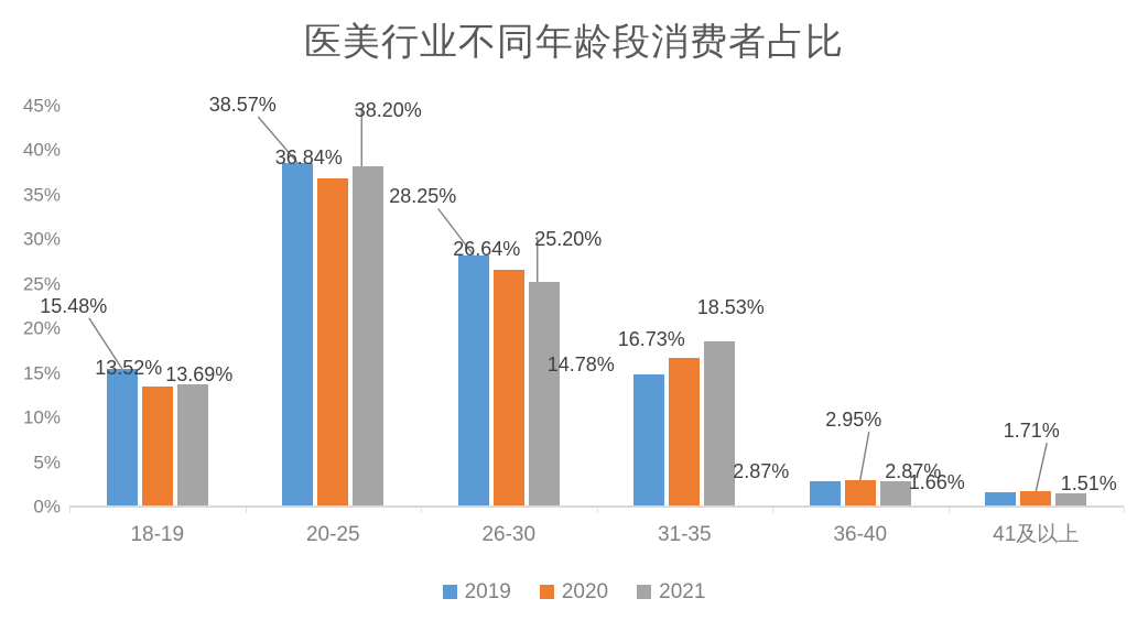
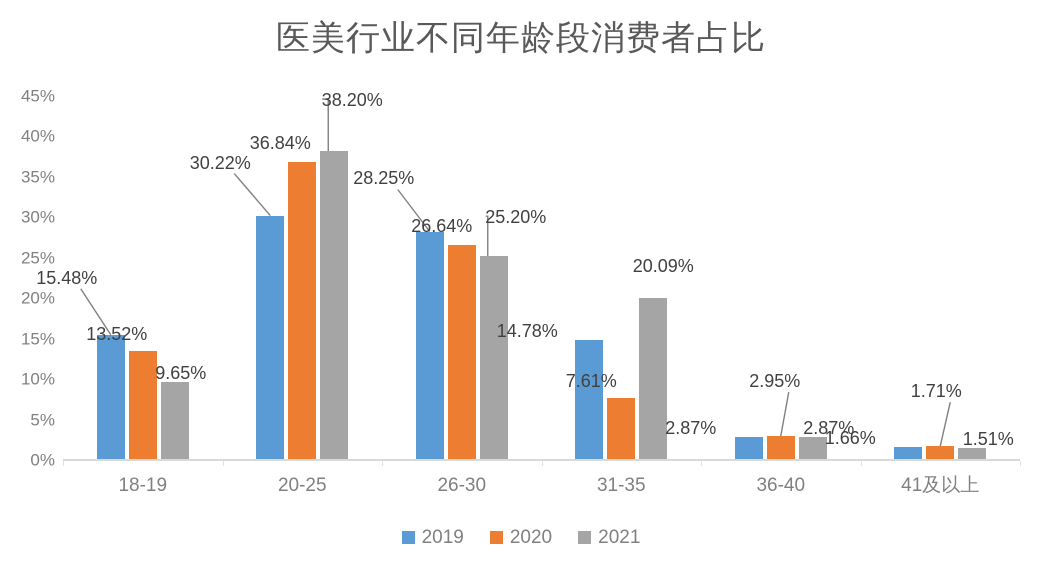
2021/18-19: 13.69% -> 9.65%
2019/20-25: 38.57% -> 30.22%
2020/31-35: 16.73% -> 7.61%
2021/31-35: 18.53% -> 20.09%
